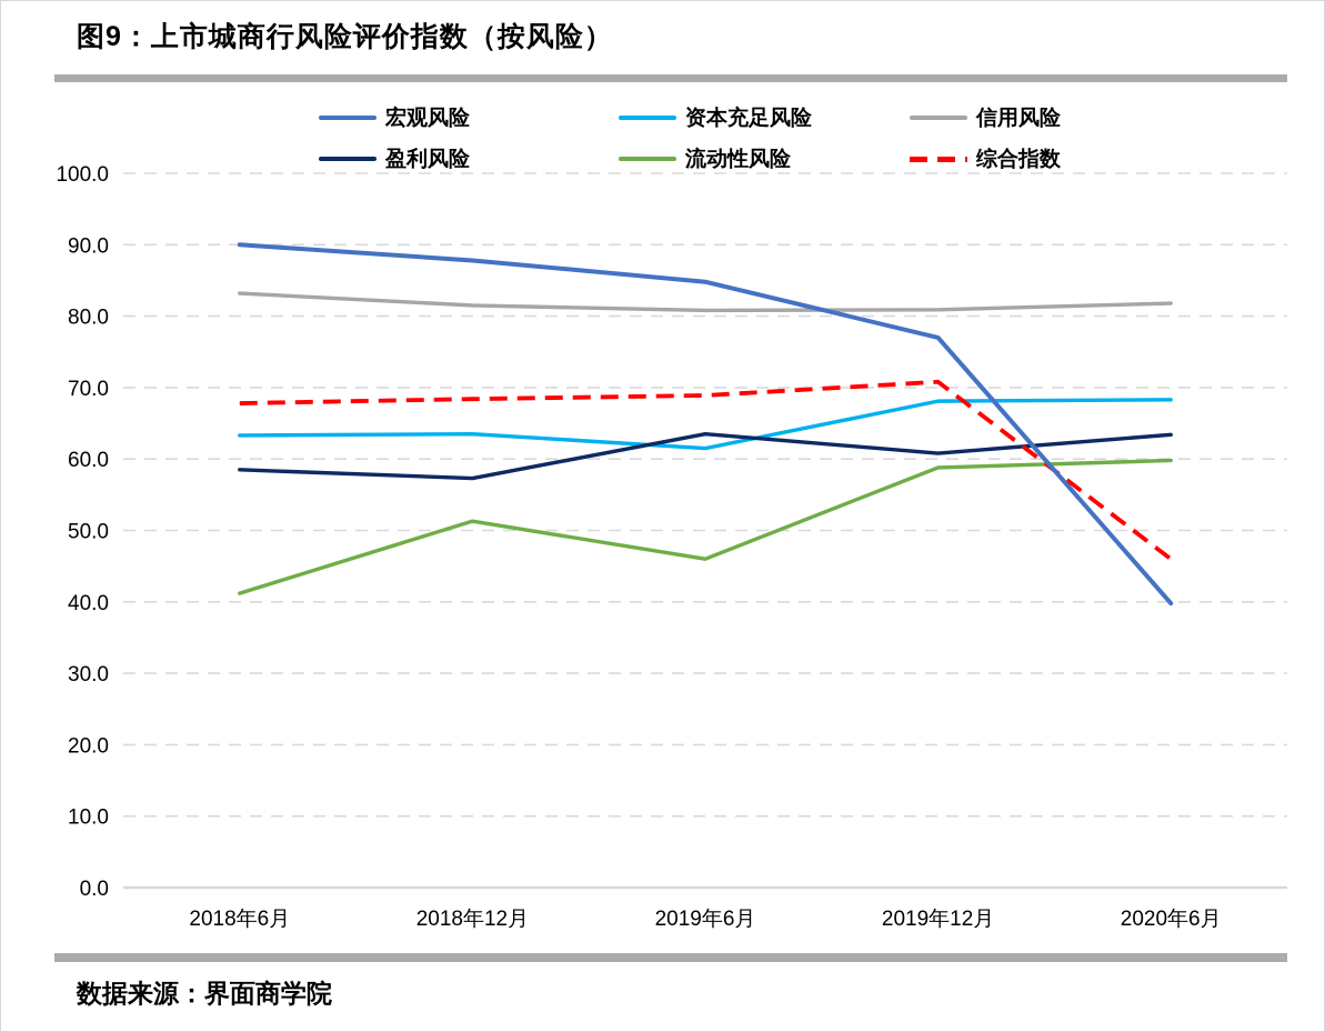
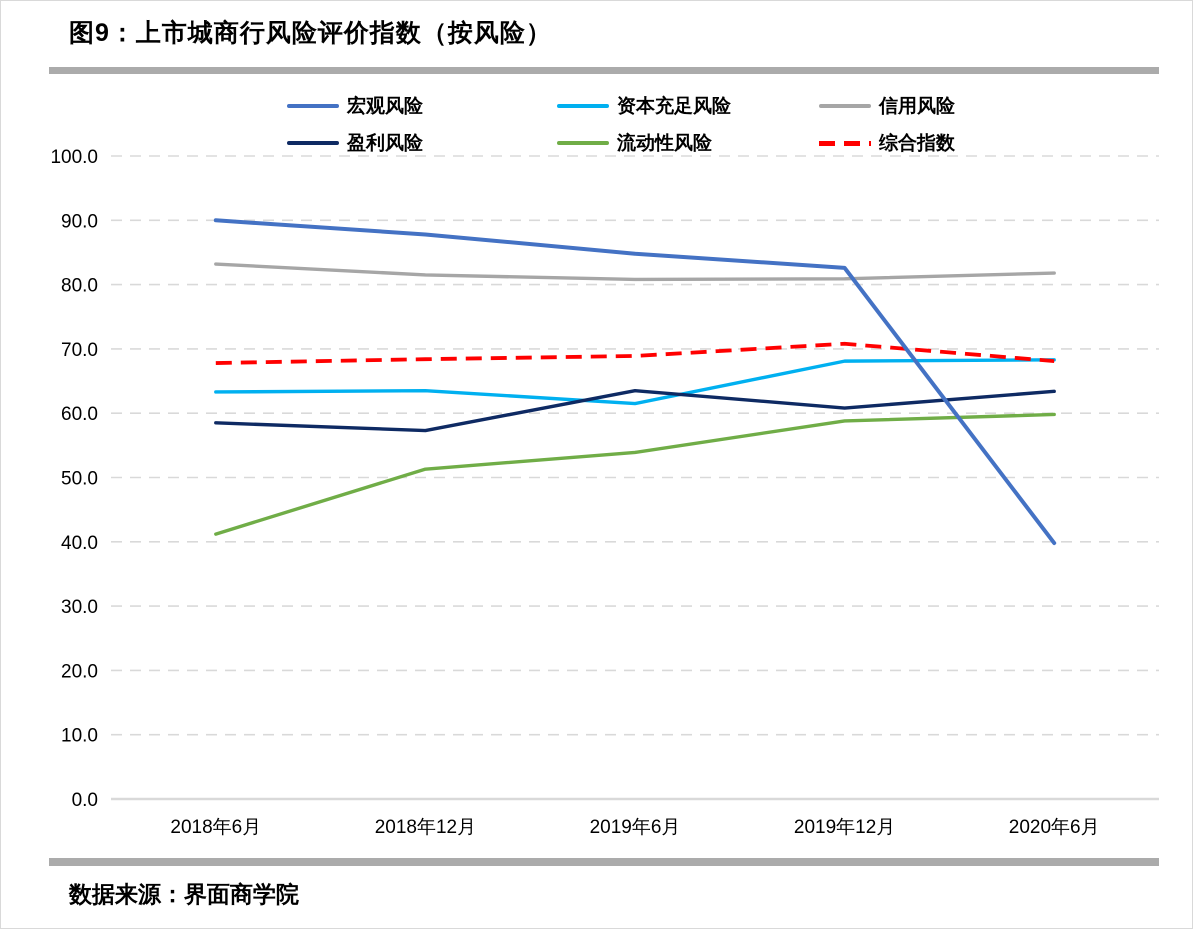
流动性风险/2019年6月: 46 -> 54
宏观风险/2019年12月: 77 -> 83
综合指数/2020年6月: 46 -> 68
